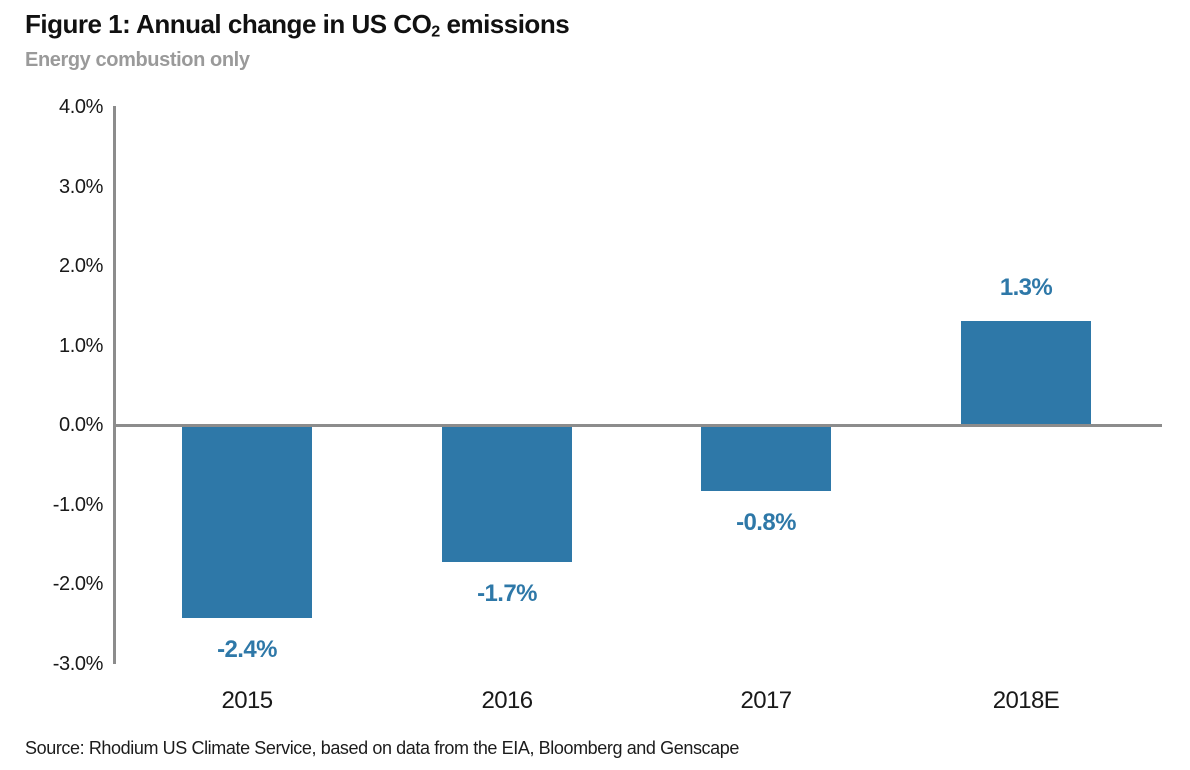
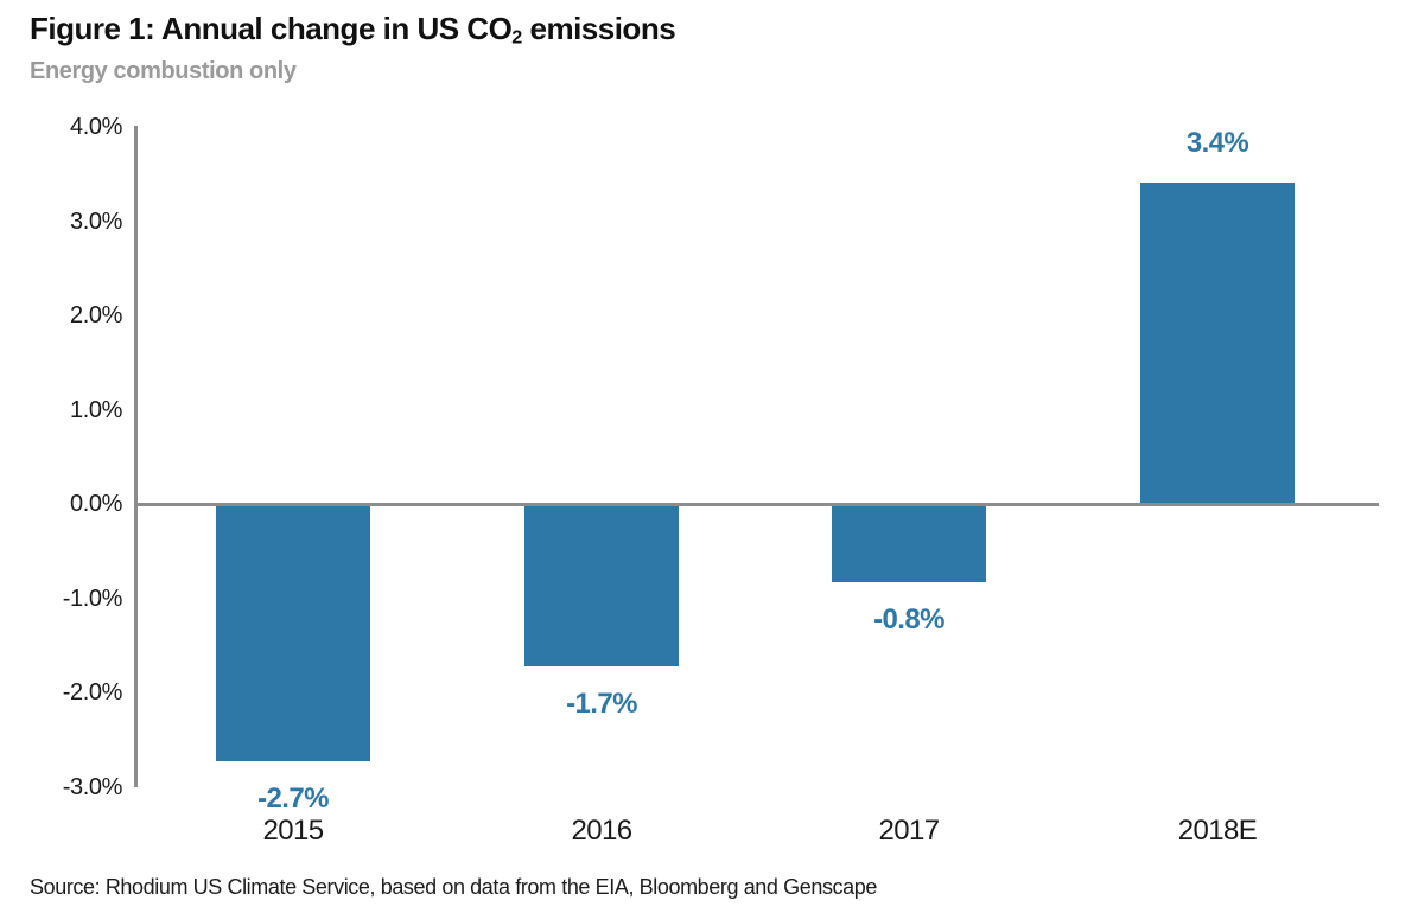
2015: -2.4% -> -2.7%
2018E: 1.3% -> 3.4%
